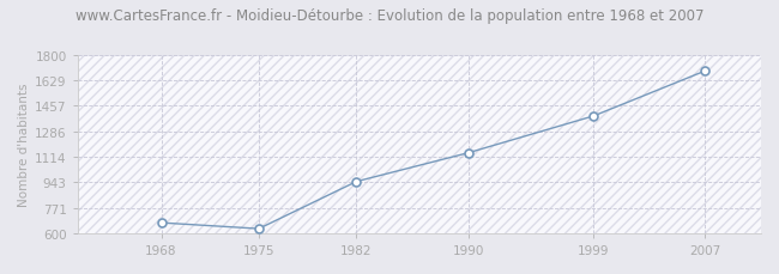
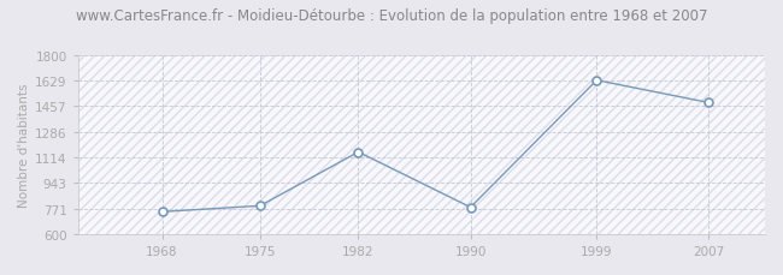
1968: 670 -> 750
1975: 630 -> 790
1982: 950 -> 1150
1990: 1140 -> 780
1999: 1390 -> 1630
2007: 1690 -> 1480
